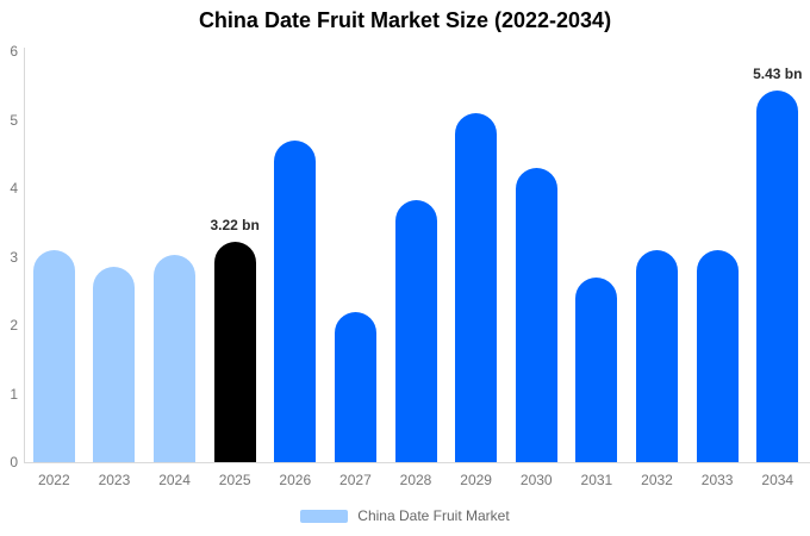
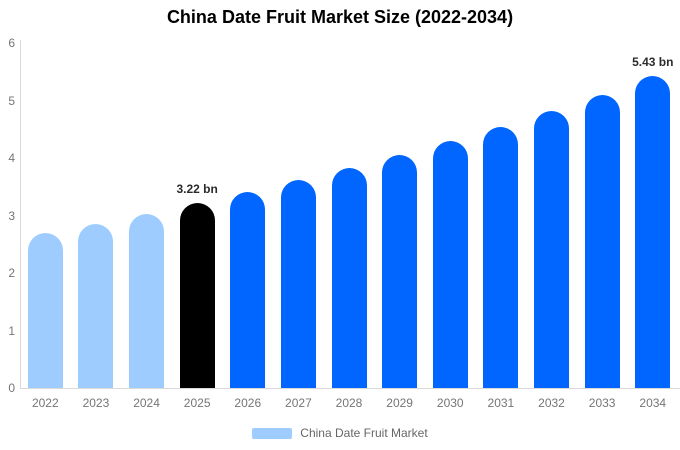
2022: 3.1 -> 2.7
2026: 4.7 -> 3.4
2027: 2.2 -> 3.6
2029: 5.1 -> 4.0
2031: 2.7 -> 4.5
2032: 3.1 -> 4.8
2033: 3.1 -> 5.1
